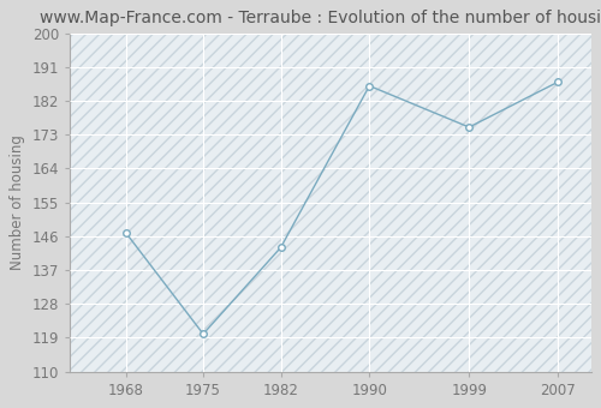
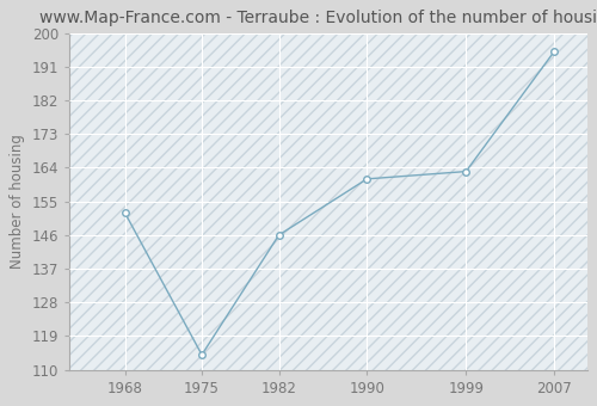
1968: 147 -> 152
1975: 120 -> 114
1982: 143 -> 146
1990: 186 -> 161
1999: 175 -> 163
2007: 187 -> 195
